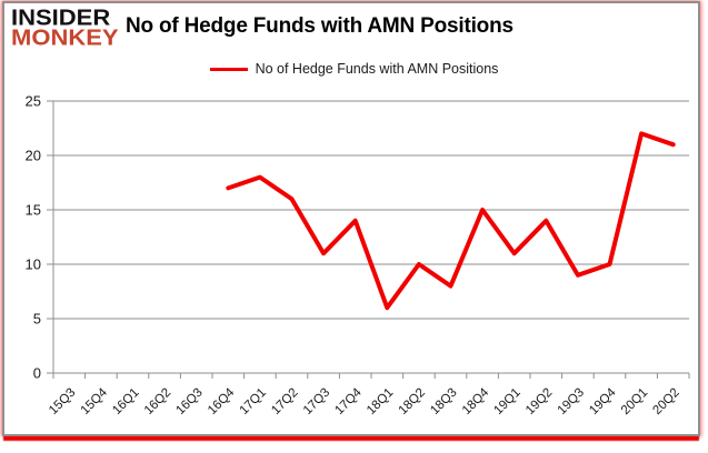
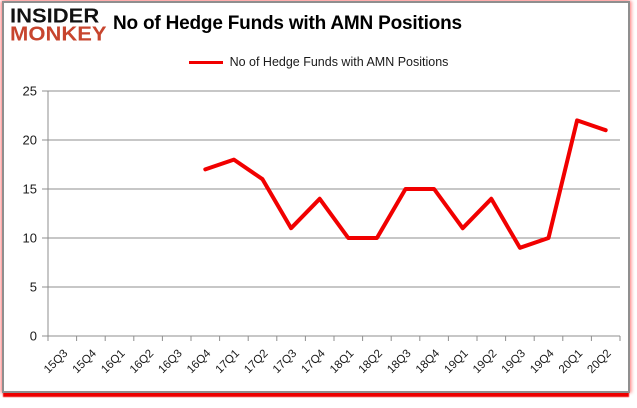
18Q1: 6 -> 10
18Q3: 8 -> 15
